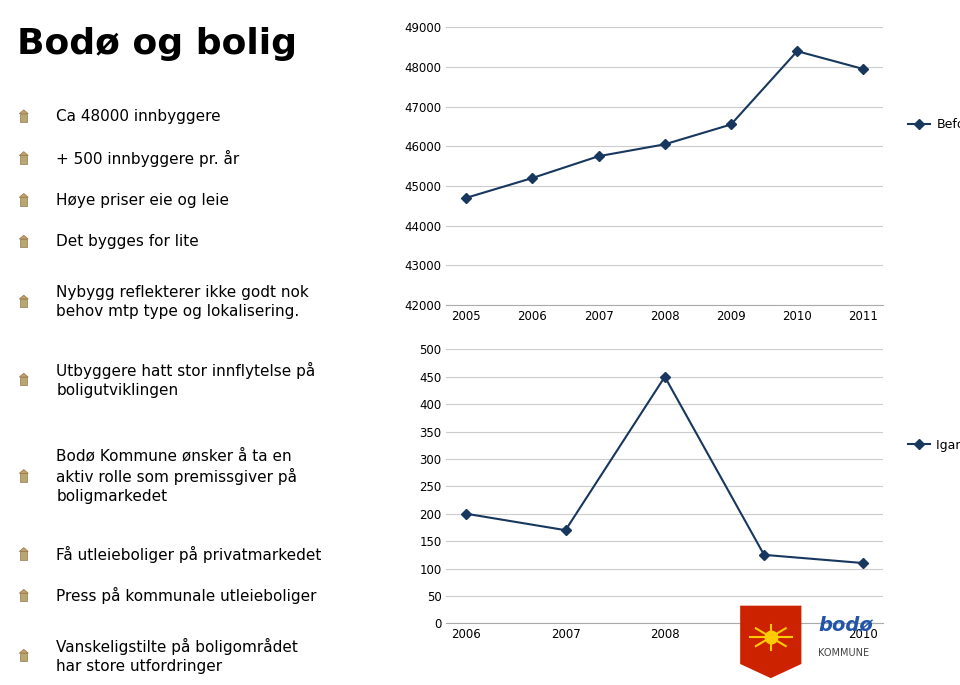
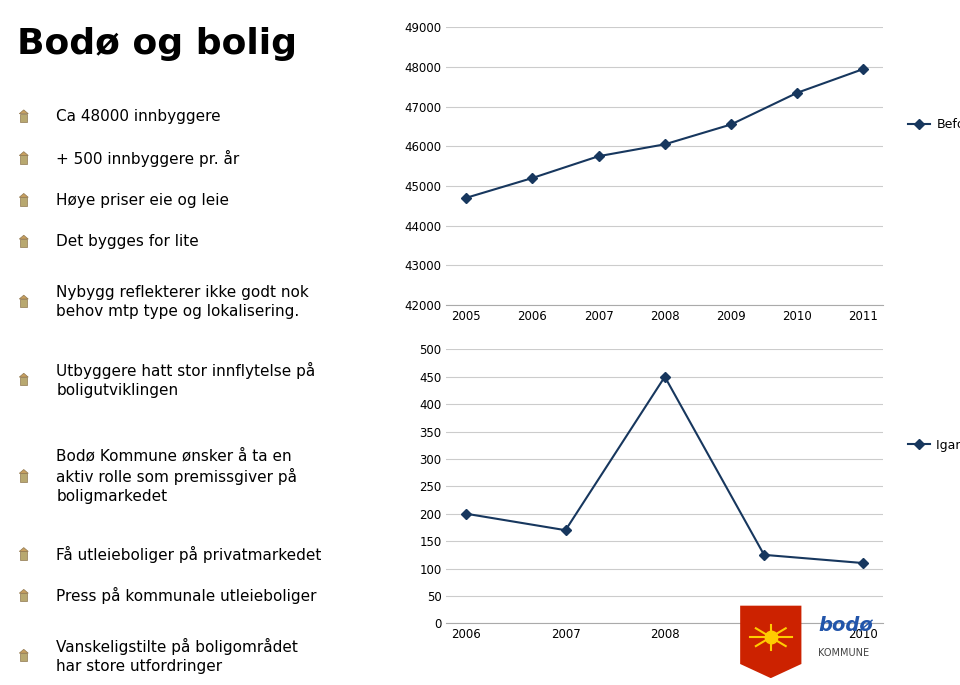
2010: 48400 -> 47350
